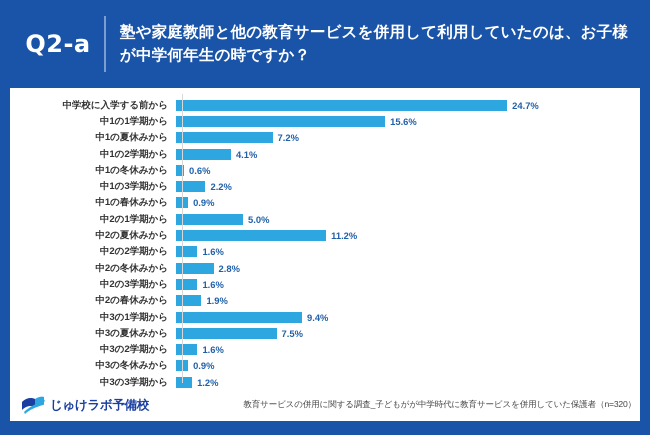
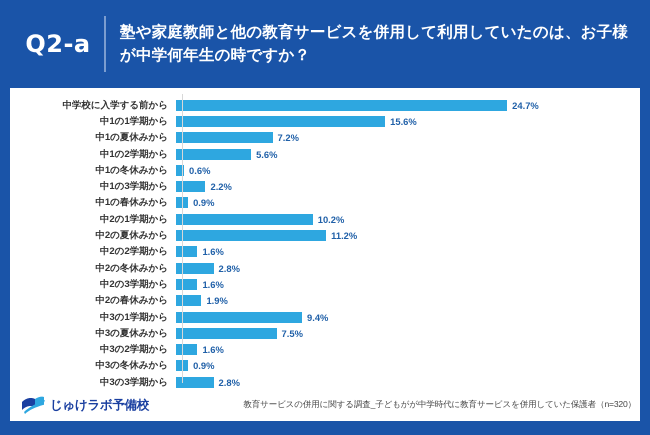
中1の2学期から: 4.1% -> 5.6%
中2の1学期から: 5.0% -> 10.2%
中3の3学期から: 1.2% -> 2.8%
